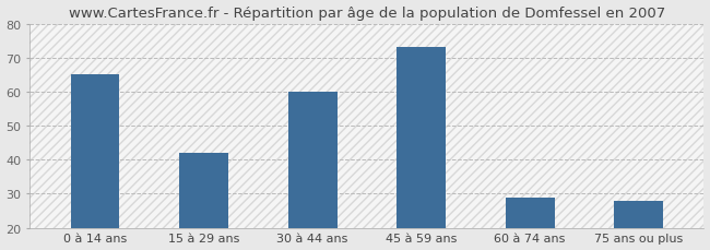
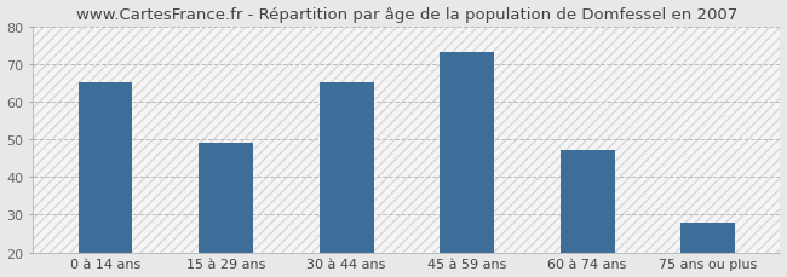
15 à 29 ans: 42 -> 49
30 à 44 ans: 60 -> 65
60 à 74 ans: 29 -> 47
